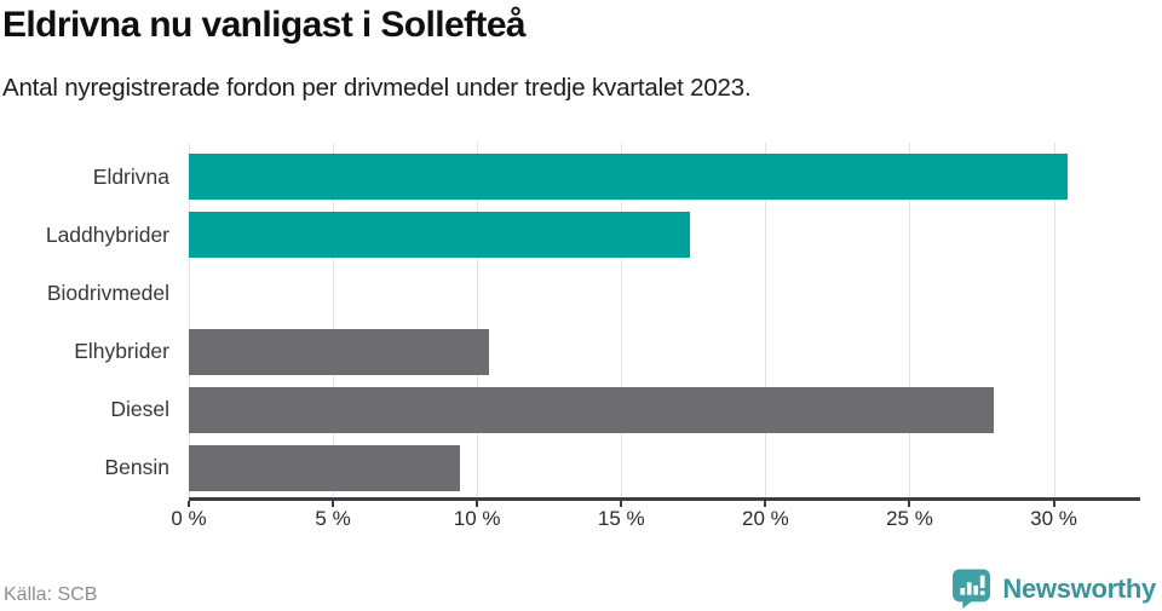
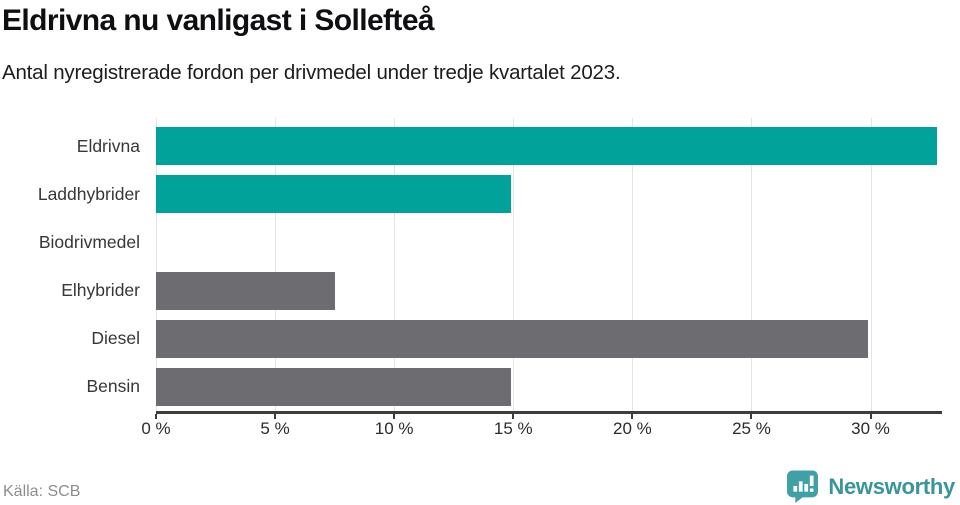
Eldrivna: 30.5% -> 32.8%
Laddhybrider: 17.4% -> 14.9%
Elhybrider: 10.4% -> 7.5%
Diesel: 27.9% -> 29.9%
Bensin: 9.4% -> 14.9%
